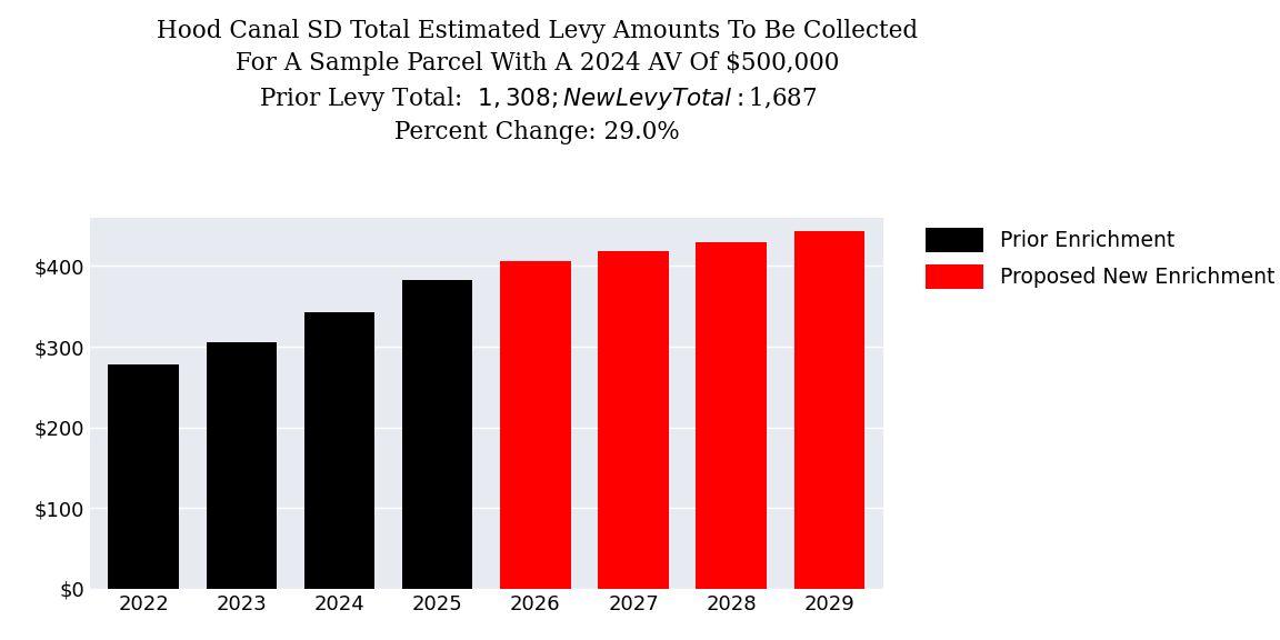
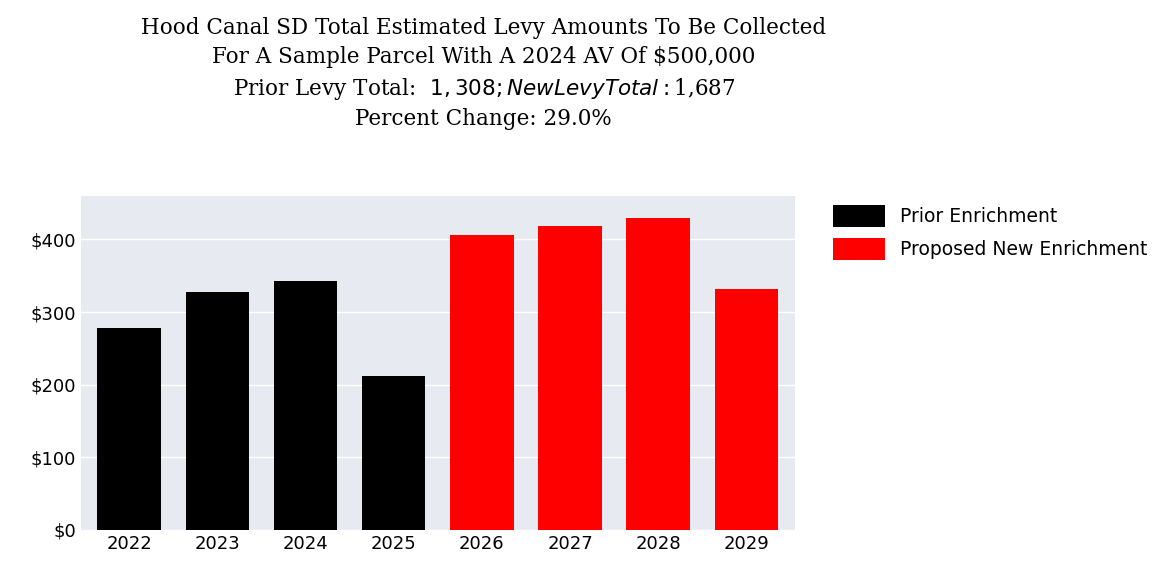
2023: $305 -> $328
2025: $382 -> $212
2029: $443 -> $332
